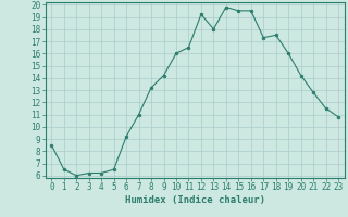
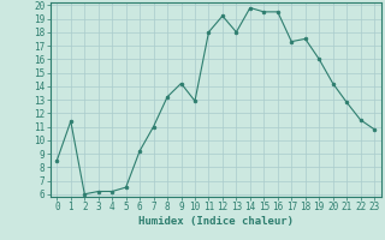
1: 6.5 -> 11.4
10: 16.0 -> 12.9
11: 16.5 -> 18.0
